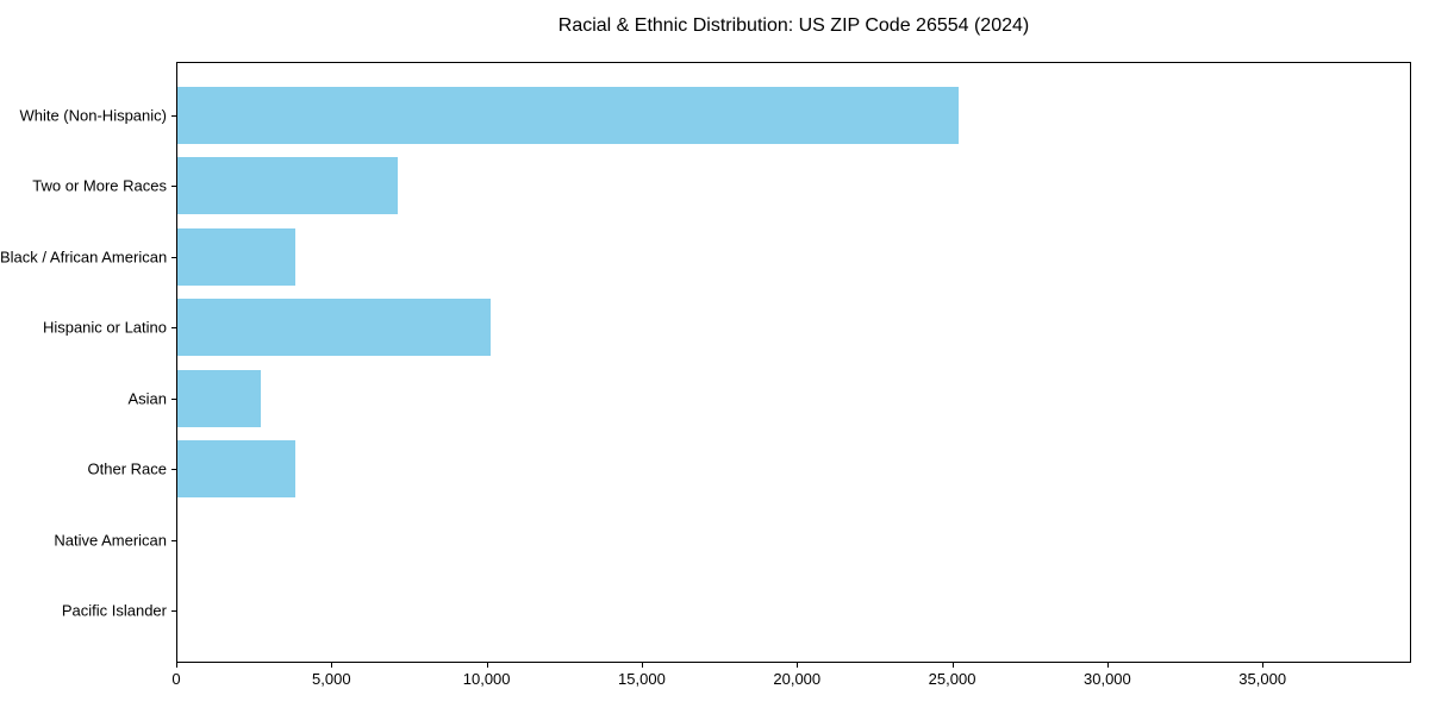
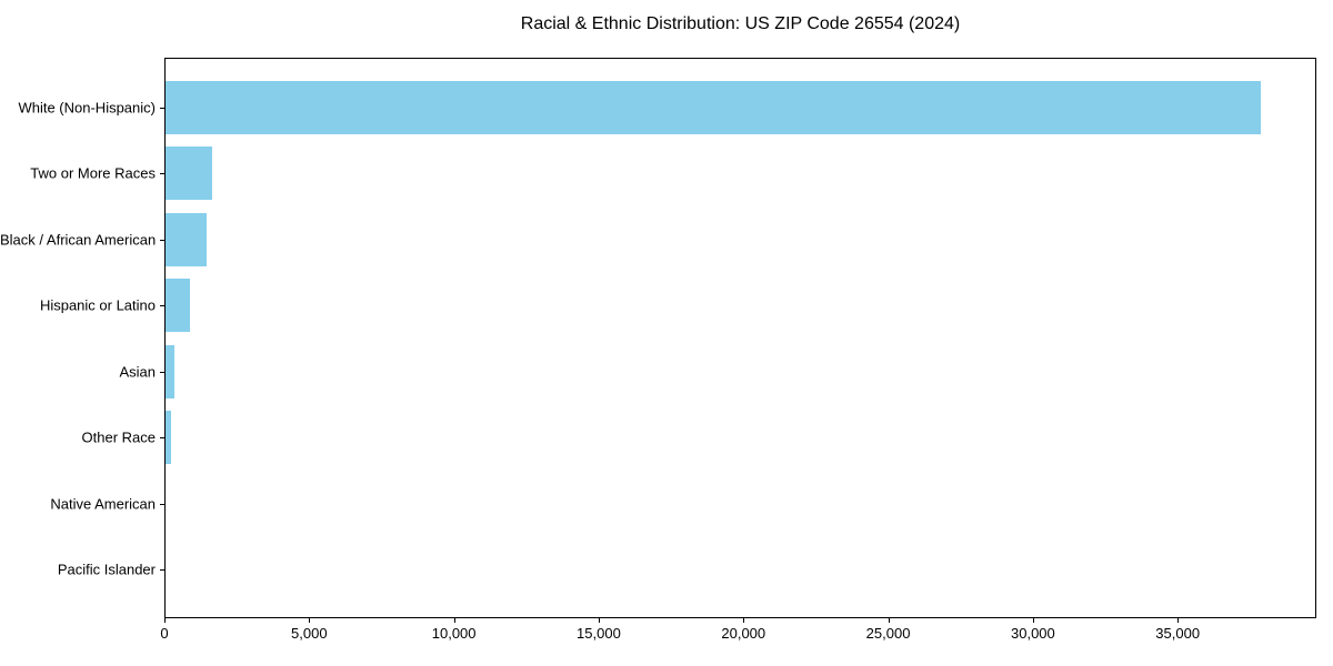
White (Non-Hispanic): 25200 -> 37800
Two or More Races: 7100 -> 1600
Black / African American: 3800 -> 1400
Hispanic or Latino: 10100 -> 900
Asian: 2700 -> 300
Other Race: 3800 -> 200
